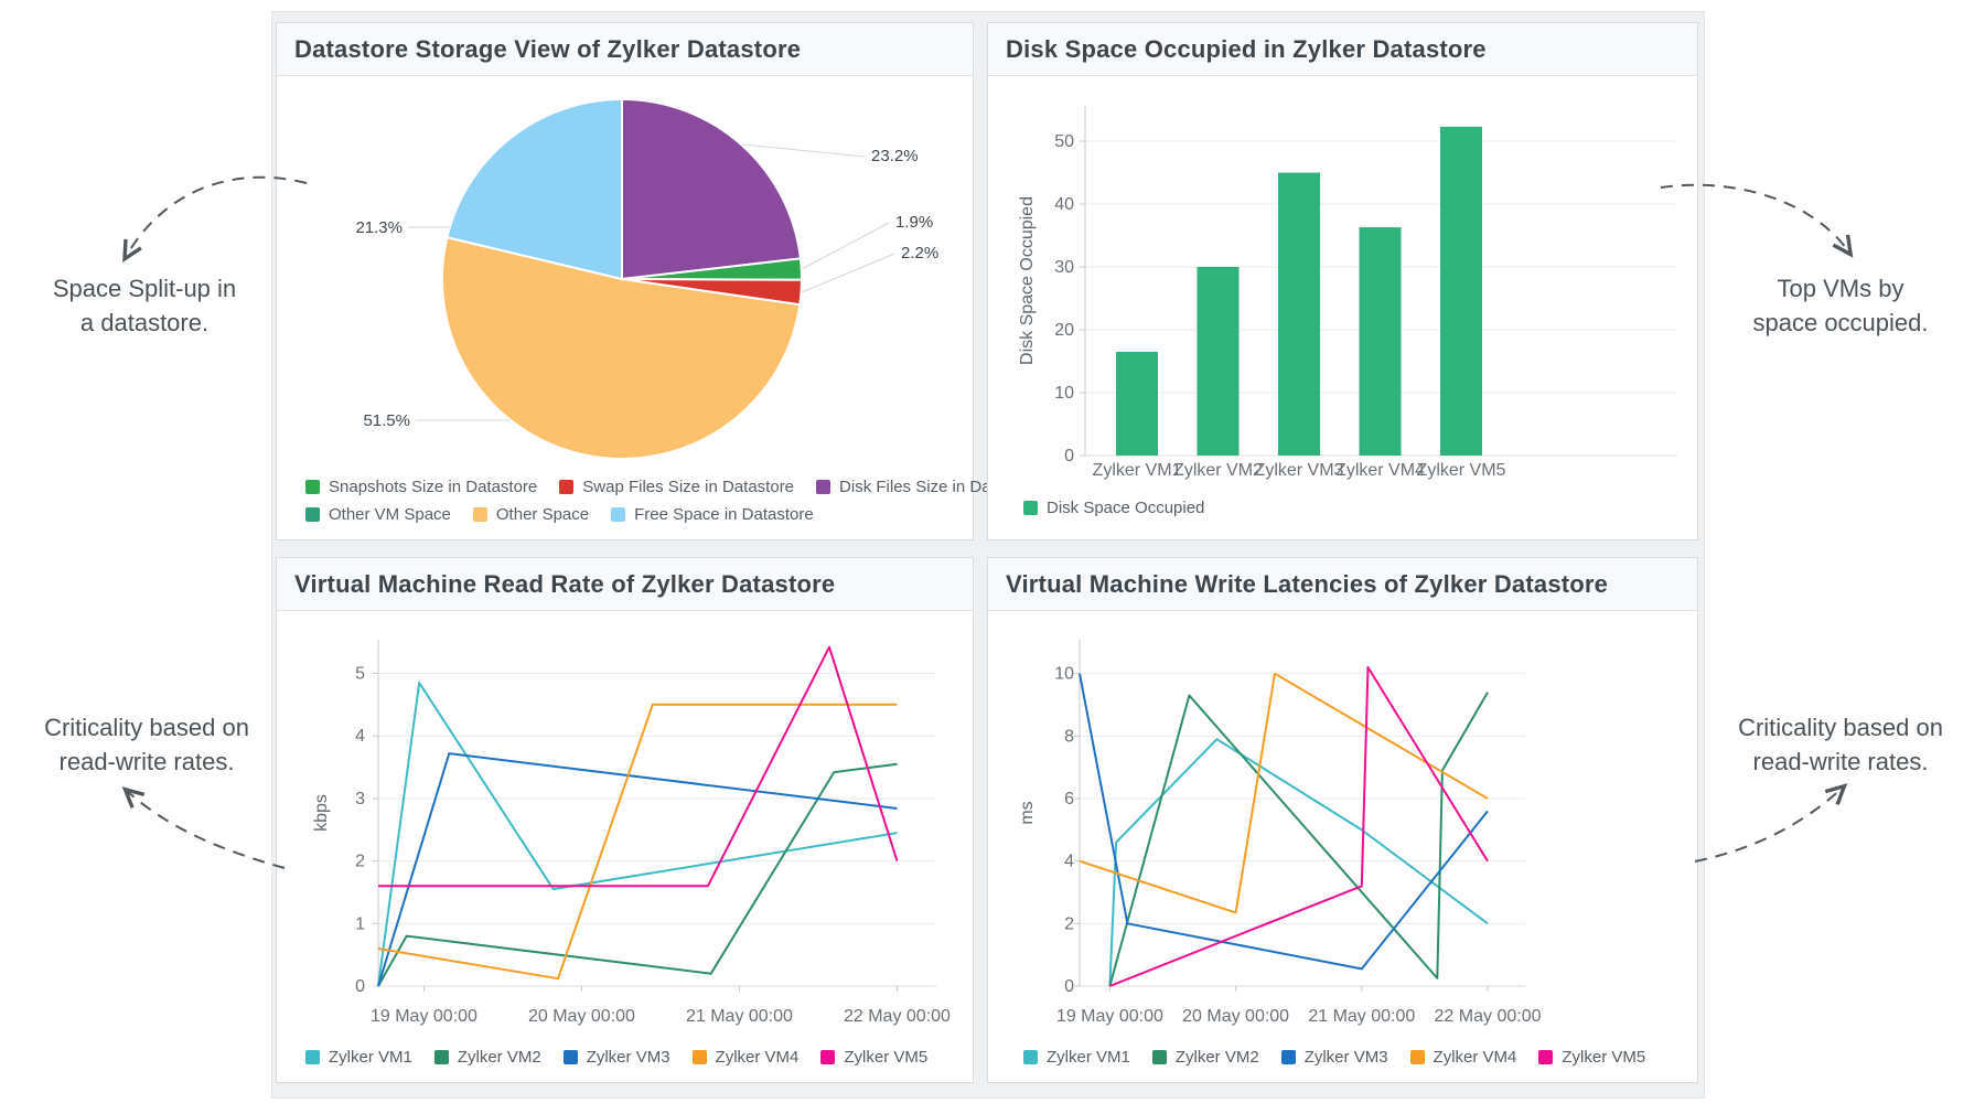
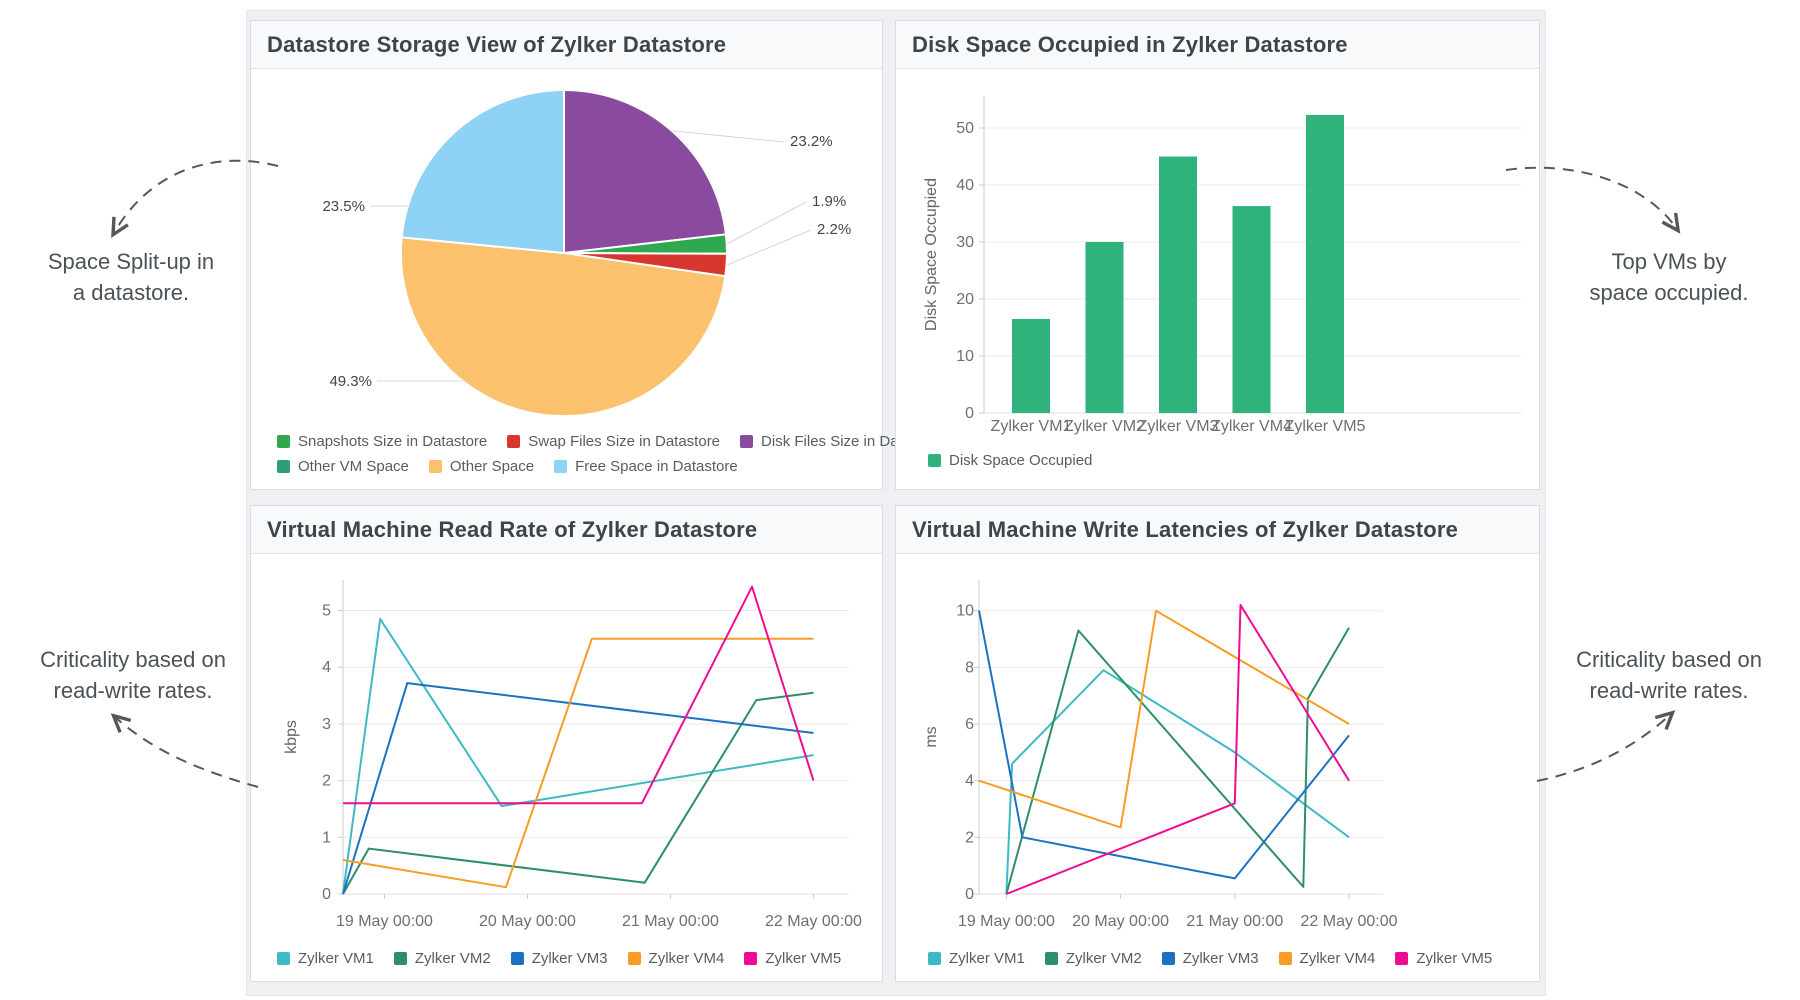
Datastore Storage View of Zylker Datastore/Other Space: 51.5% -> 49.3%
Datastore Storage View of Zylker Datastore/Free Space in Datastore: 21.3% -> 23.5%
